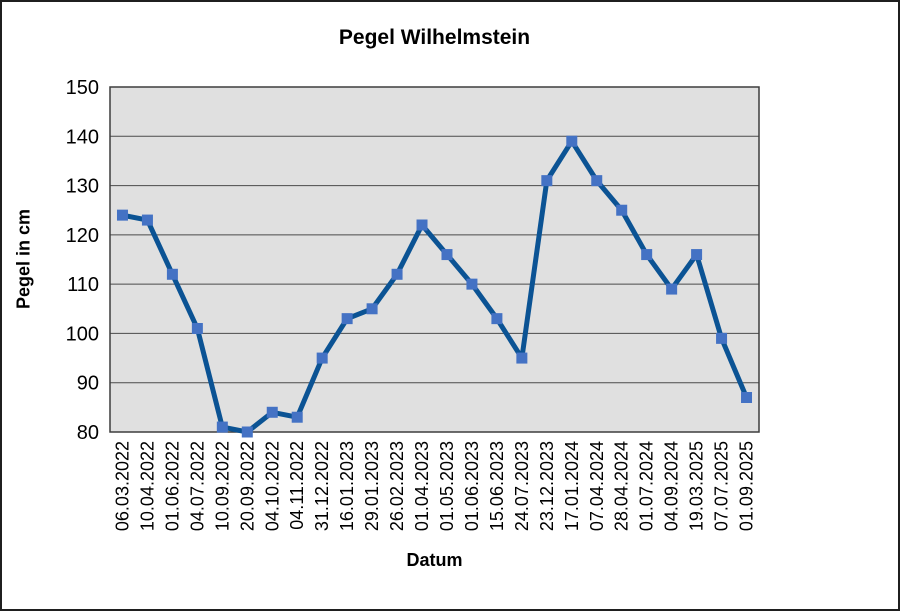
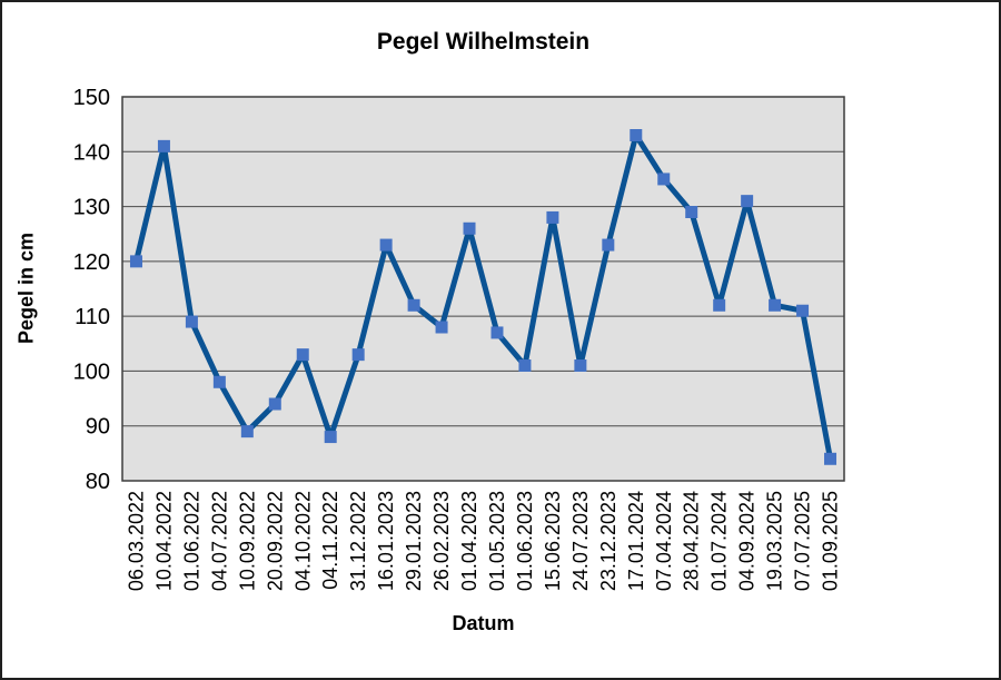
06.03.2022: 124 -> 120
10.04.2022: 123 -> 141
01.06.2022: 112 -> 109
04.07.2022: 101 -> 98
10.09.2022: 81 -> 89
20.09.2022: 80 -> 94
04.10.2022: 84 -> 103
04.11.2022: 83 -> 88
31.12.2022: 95 -> 103
16.01.2023: 103 -> 123
29.01.2023: 105 -> 112
26.02.2023: 112 -> 108
01.04.2023: 122 -> 126
01.05.2023: 116 -> 107
01.06.2023: 110 -> 101
15.06.2023: 103 -> 128
24.07.2023: 95 -> 101
23.12.2023: 131 -> 123
17.01.2024: 139 -> 143
07.04.2024: 131 -> 135
28.04.2024: 125 -> 129
01.07.2024: 116 -> 112
04.09.2024: 109 -> 131
19.03.2025: 116 -> 112
07.07.2025: 99 -> 111
01.09.2025: 87 -> 84
